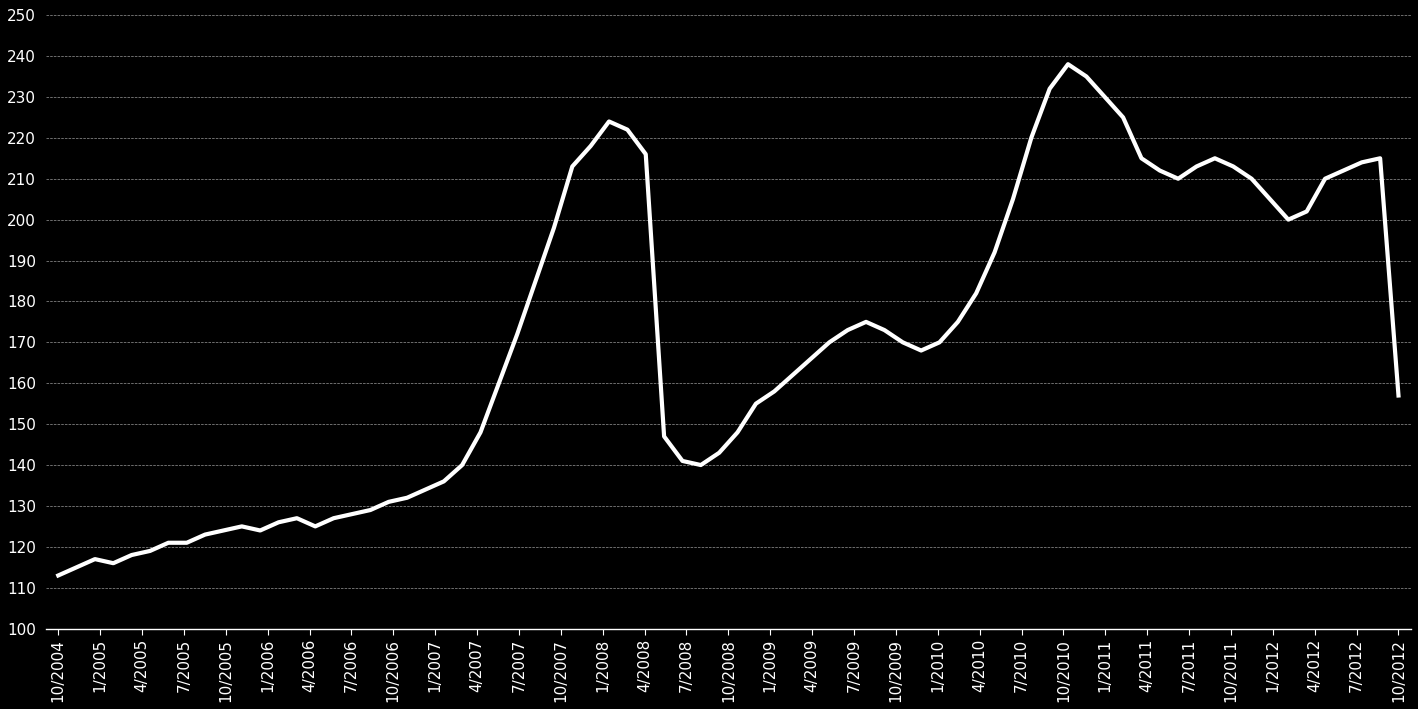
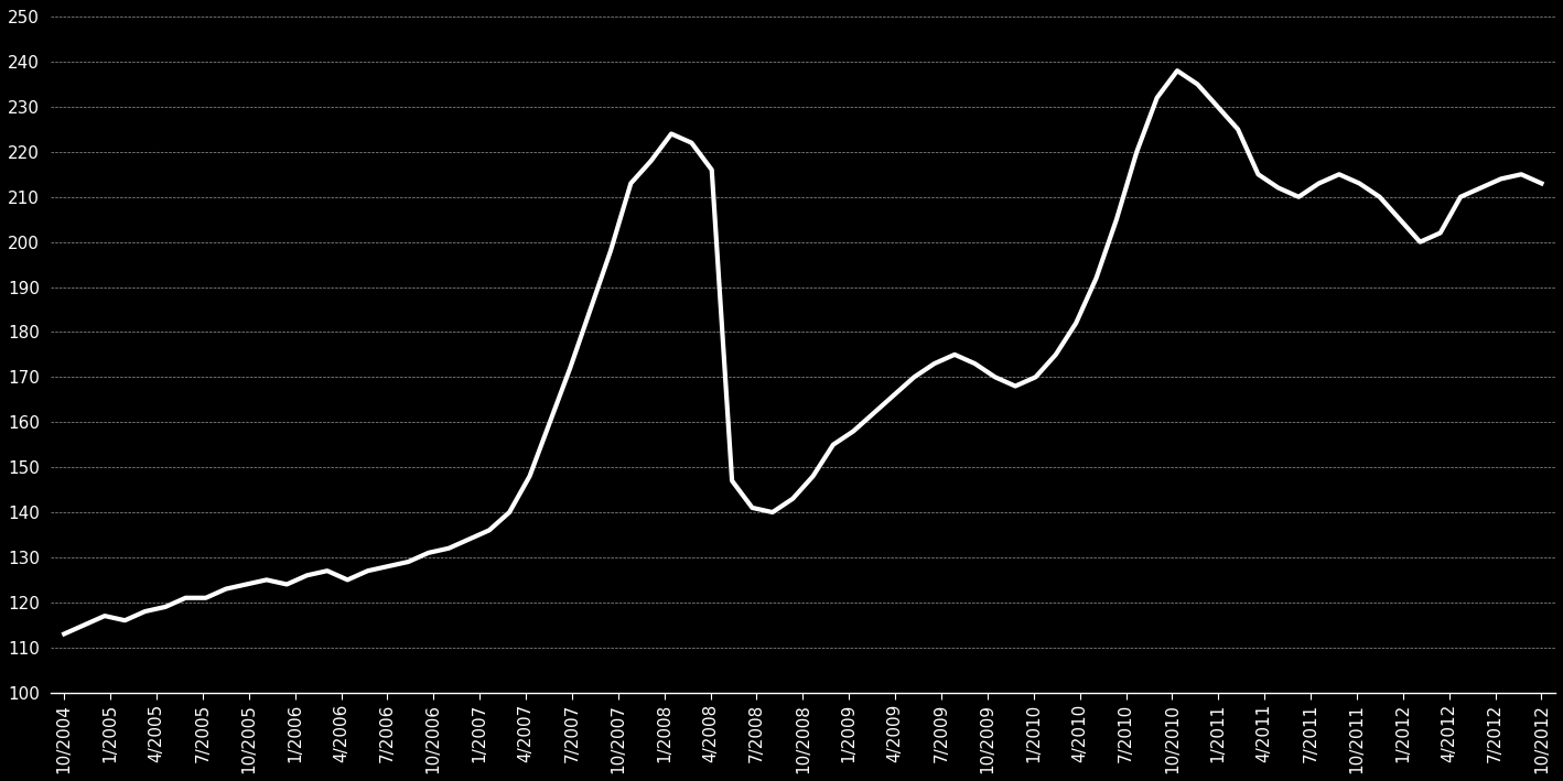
10/2012: 157 -> 213
